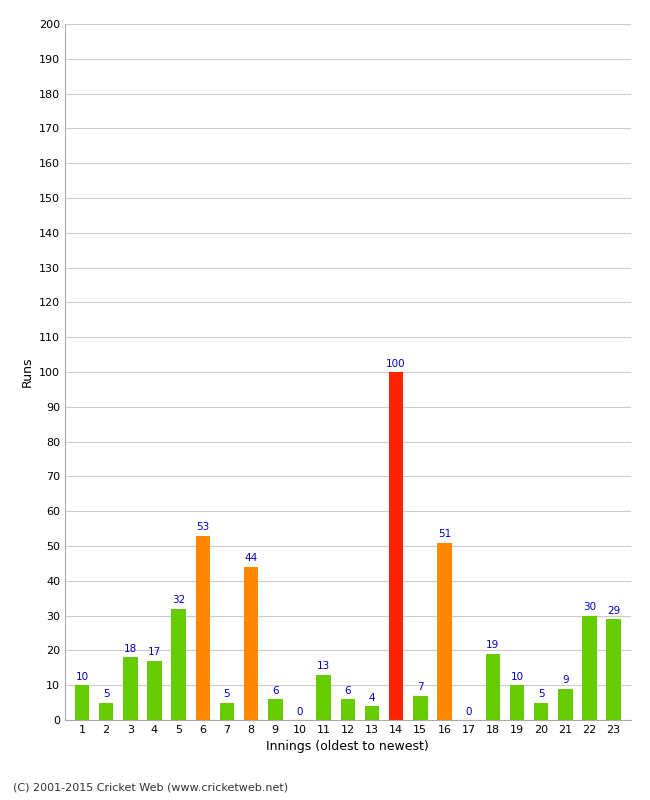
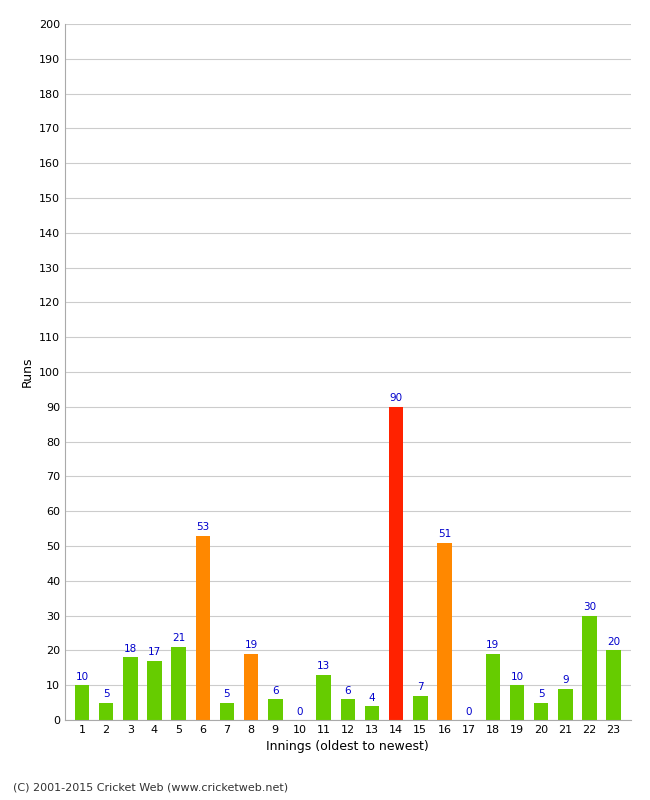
5: 32 -> 21
8: 44 -> 19
14: 100 -> 90
23: 29 -> 20
